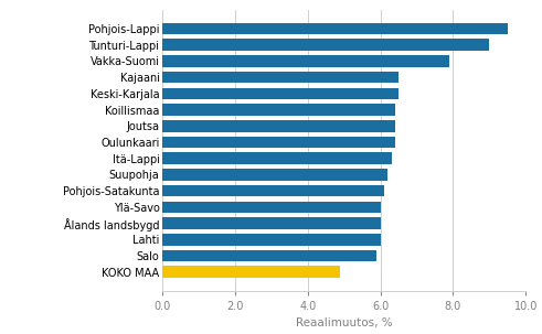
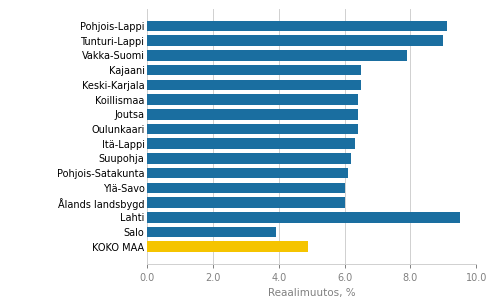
Pohjois-Lappi: 9.5 -> 9.1
Lahti: 6.0 -> 9.5
Salo: 5.9 -> 3.9
